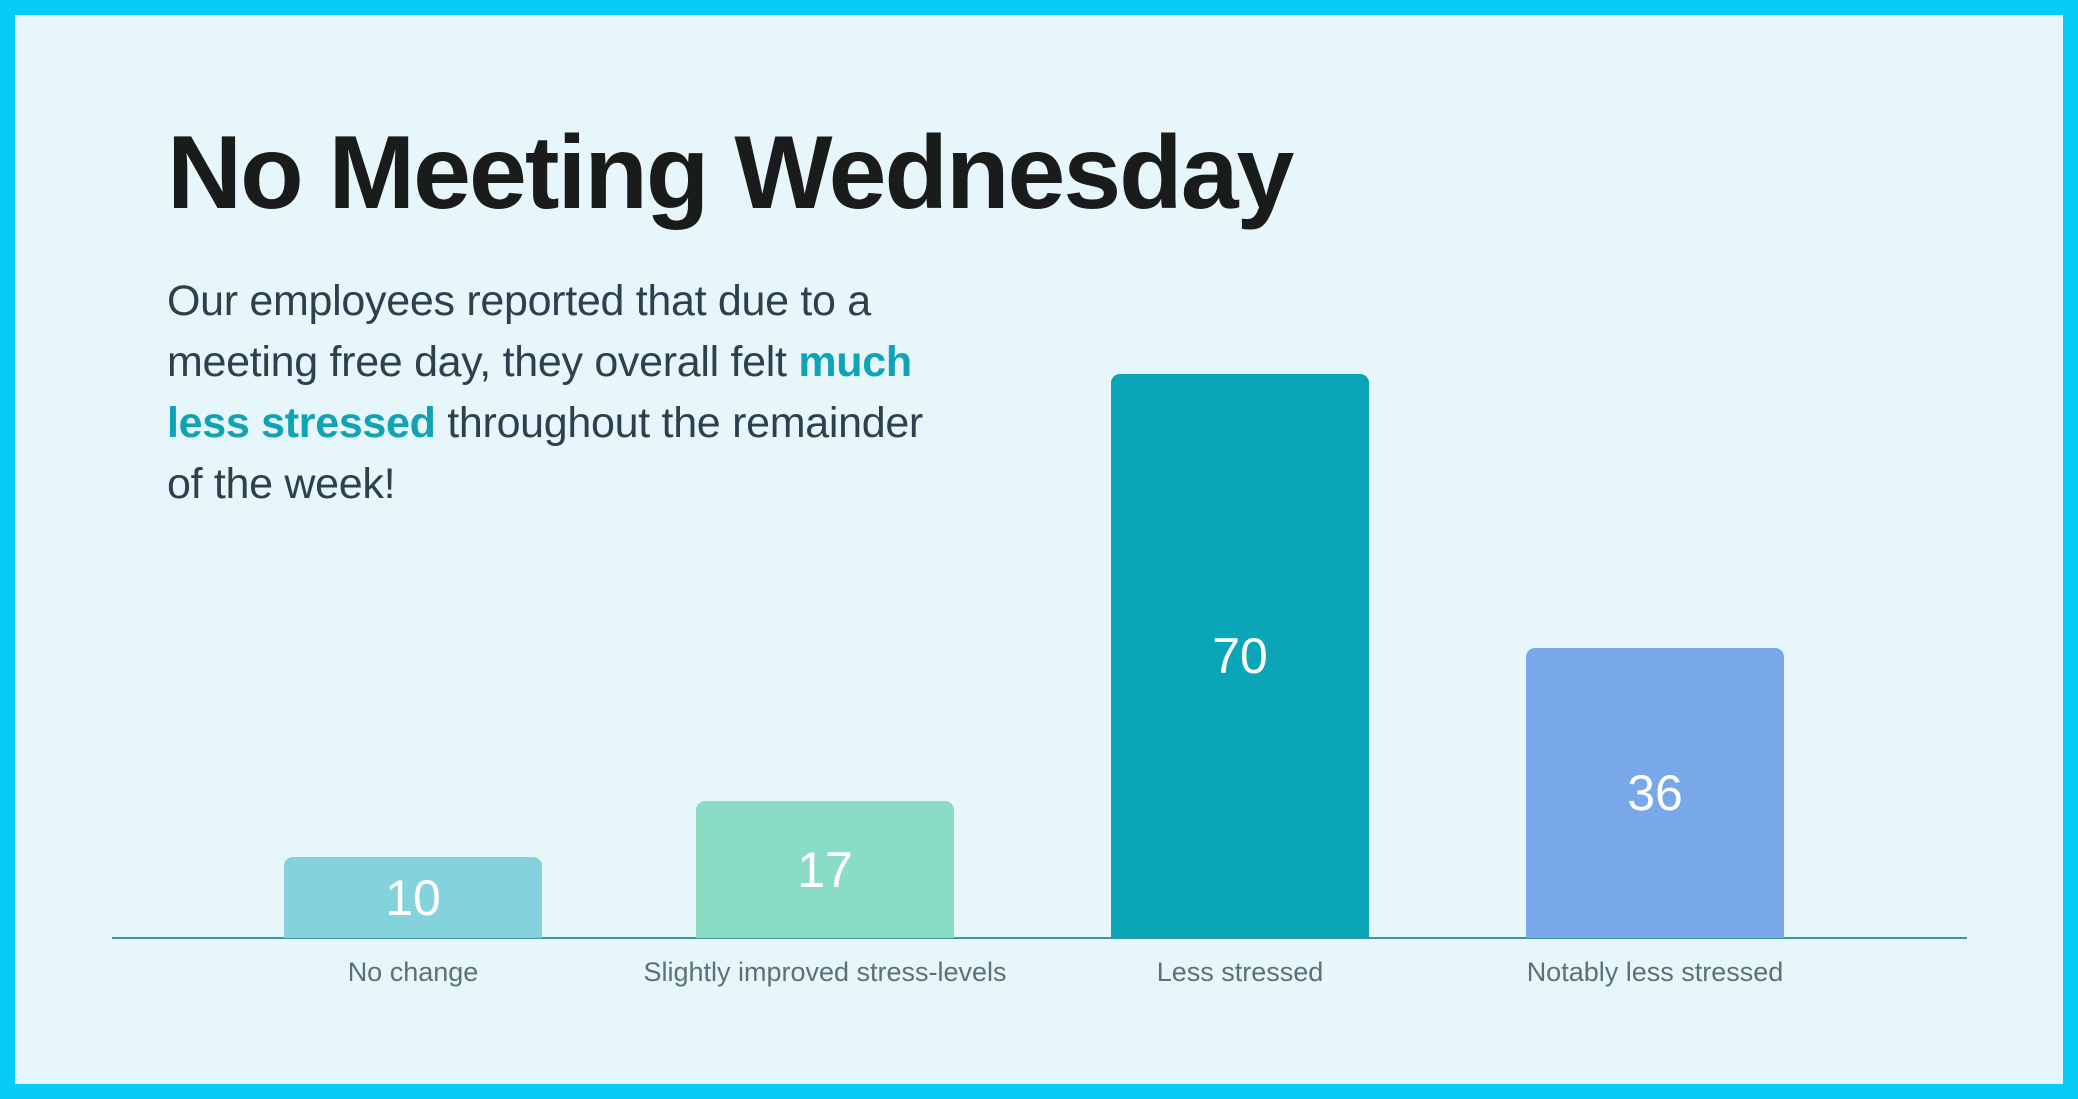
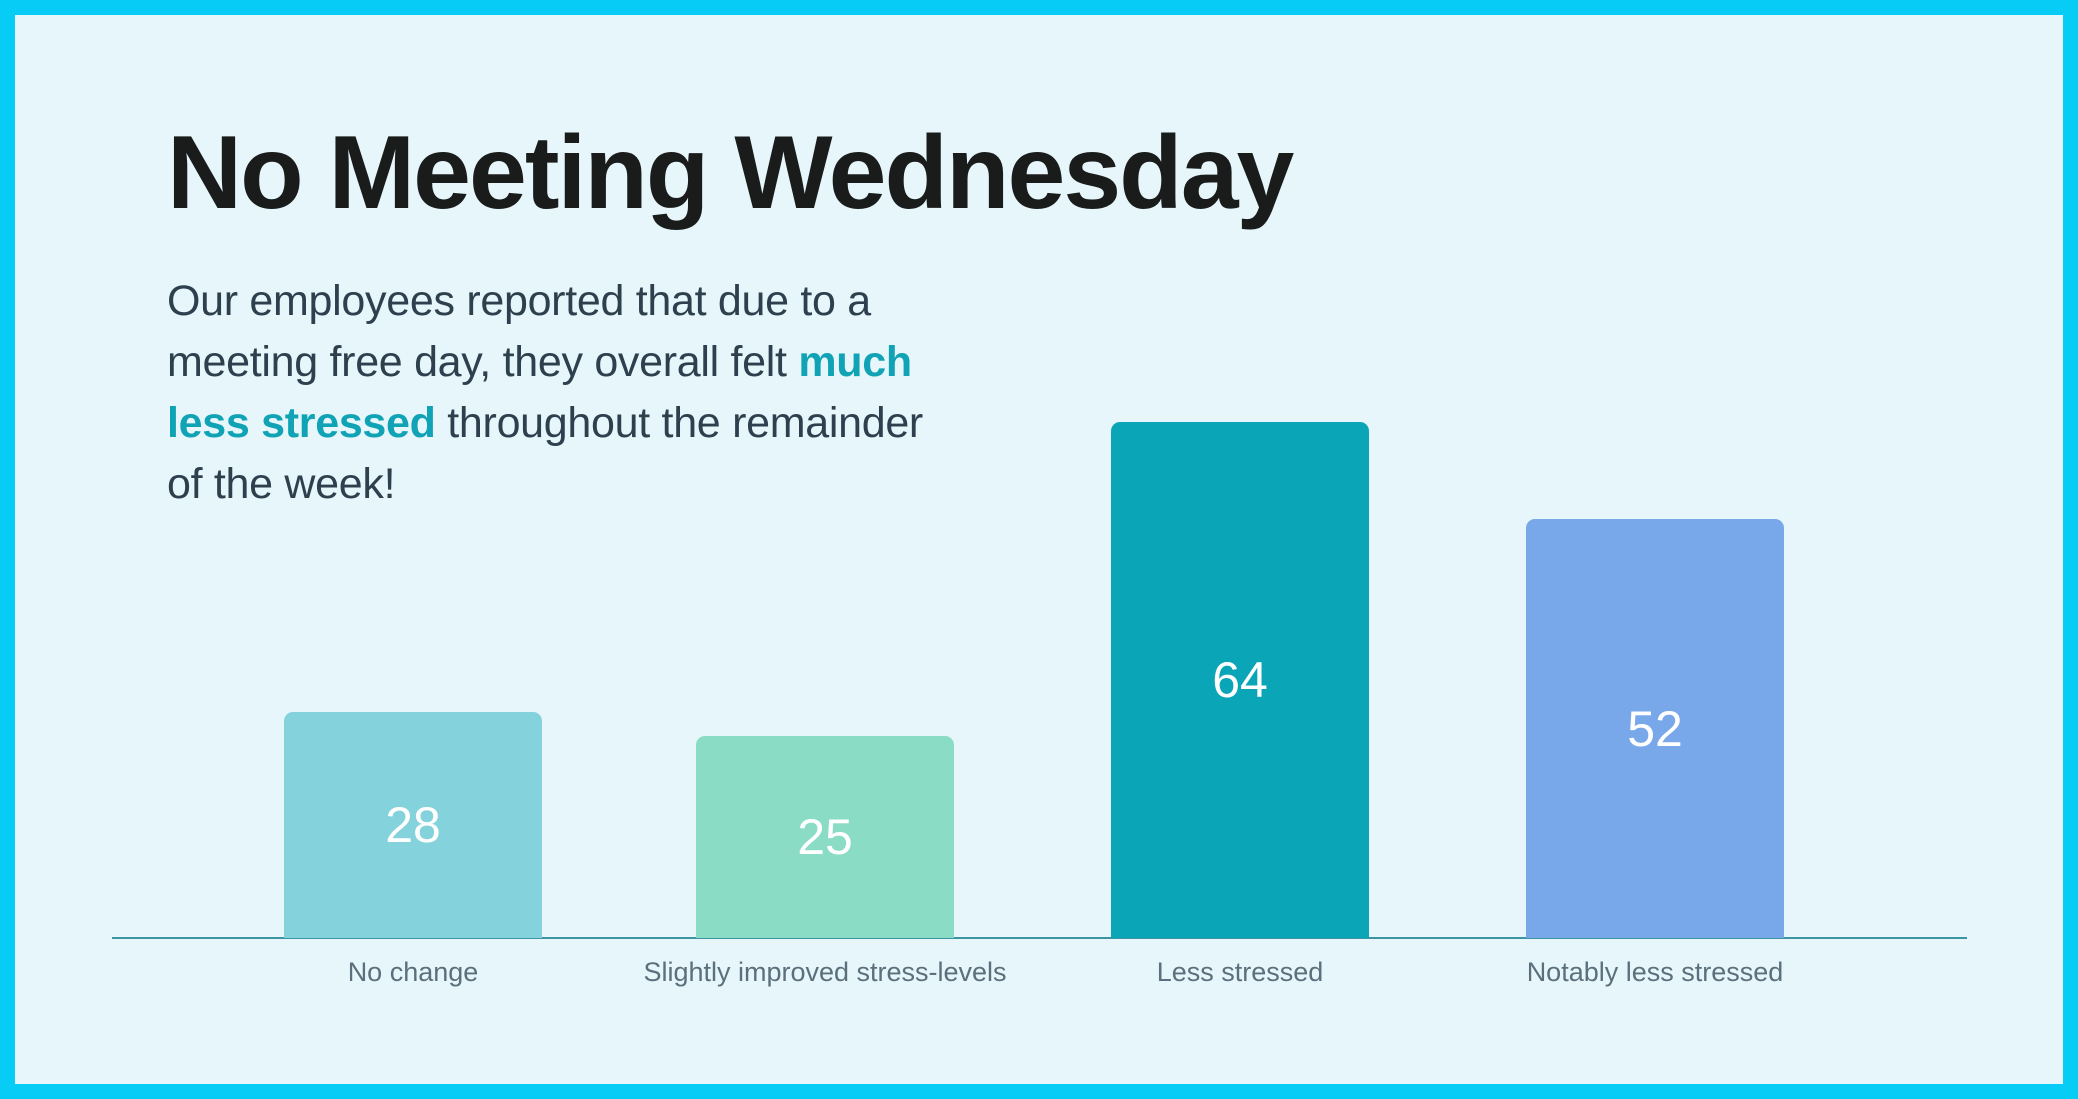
No change: 10 -> 28
Slightly improved stress-levels: 17 -> 25
Less stressed: 70 -> 64
Notably less stressed: 36 -> 52
